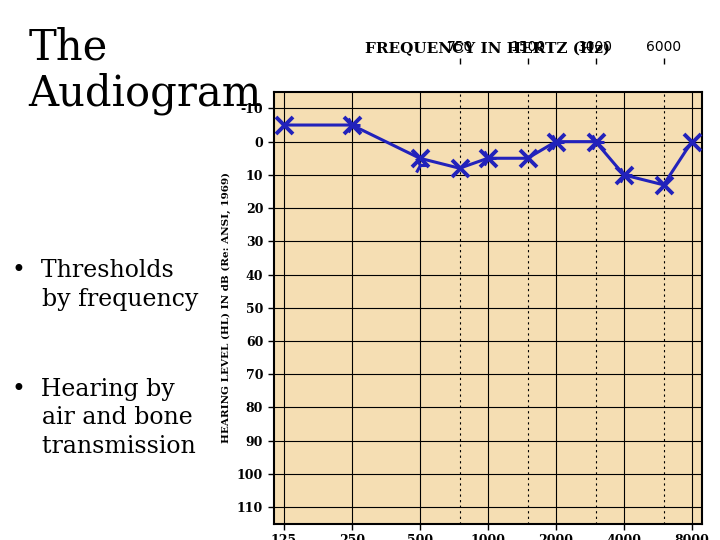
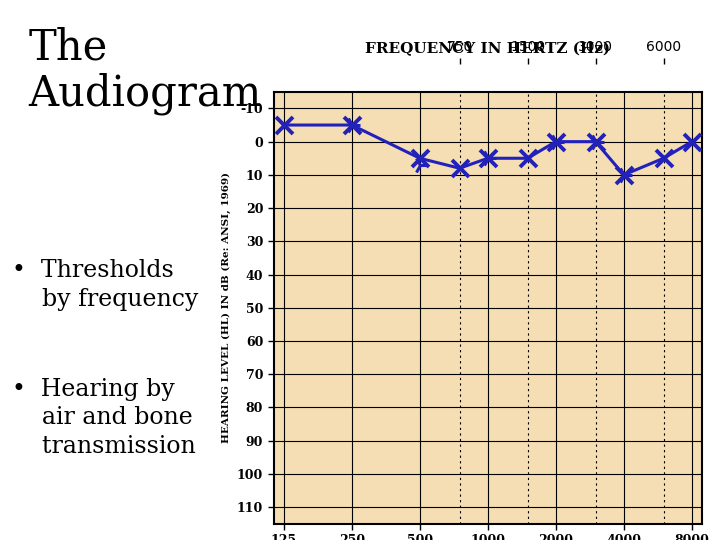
6000: 13 -> 5
